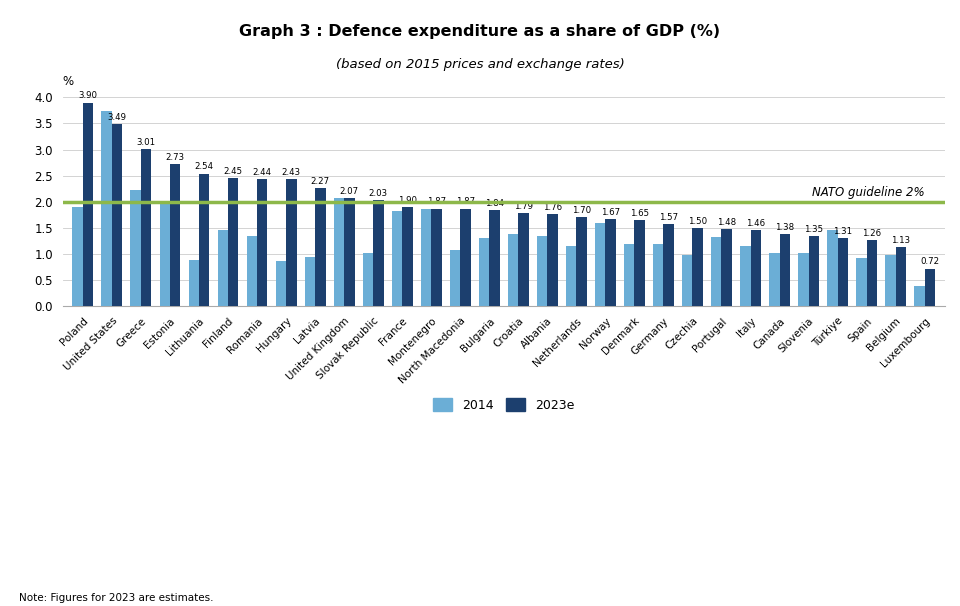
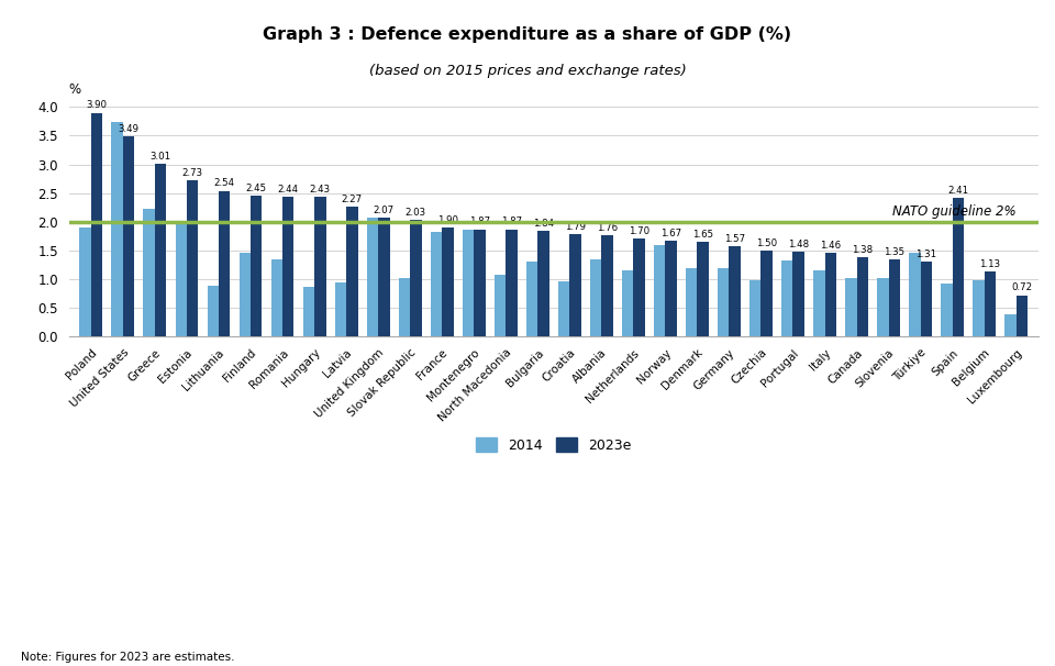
2014/Croatia: 1.39 -> 0.96
2023e/Spain: 1.26 -> 2.41
